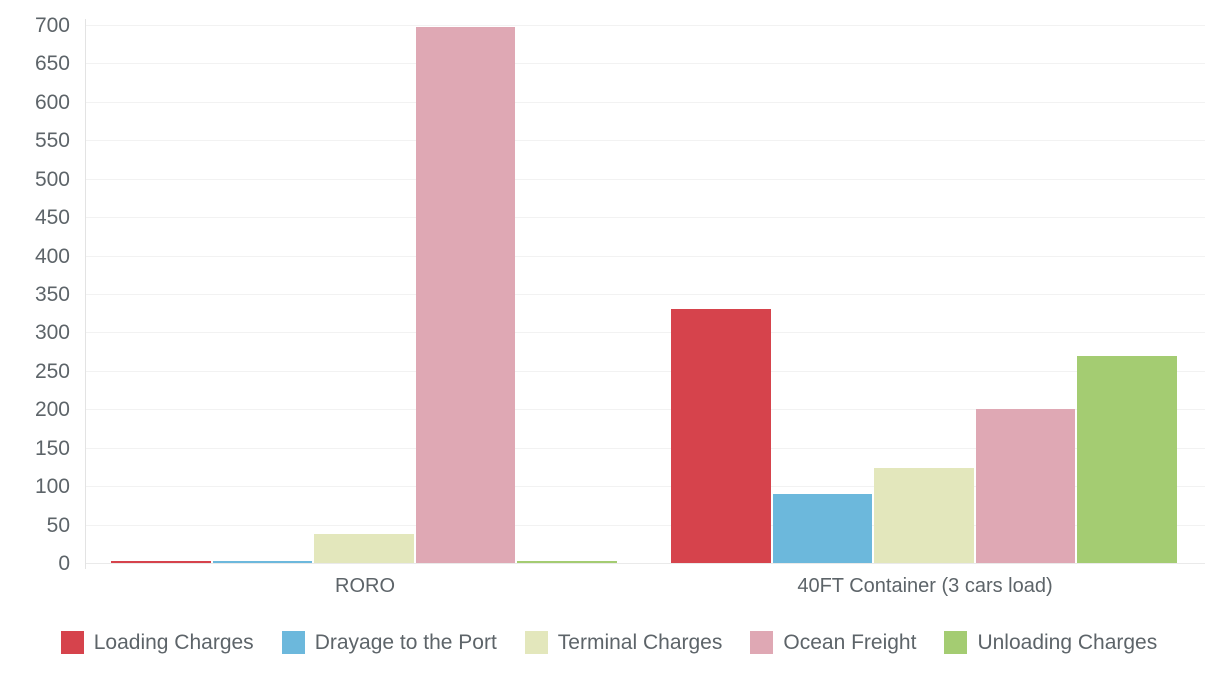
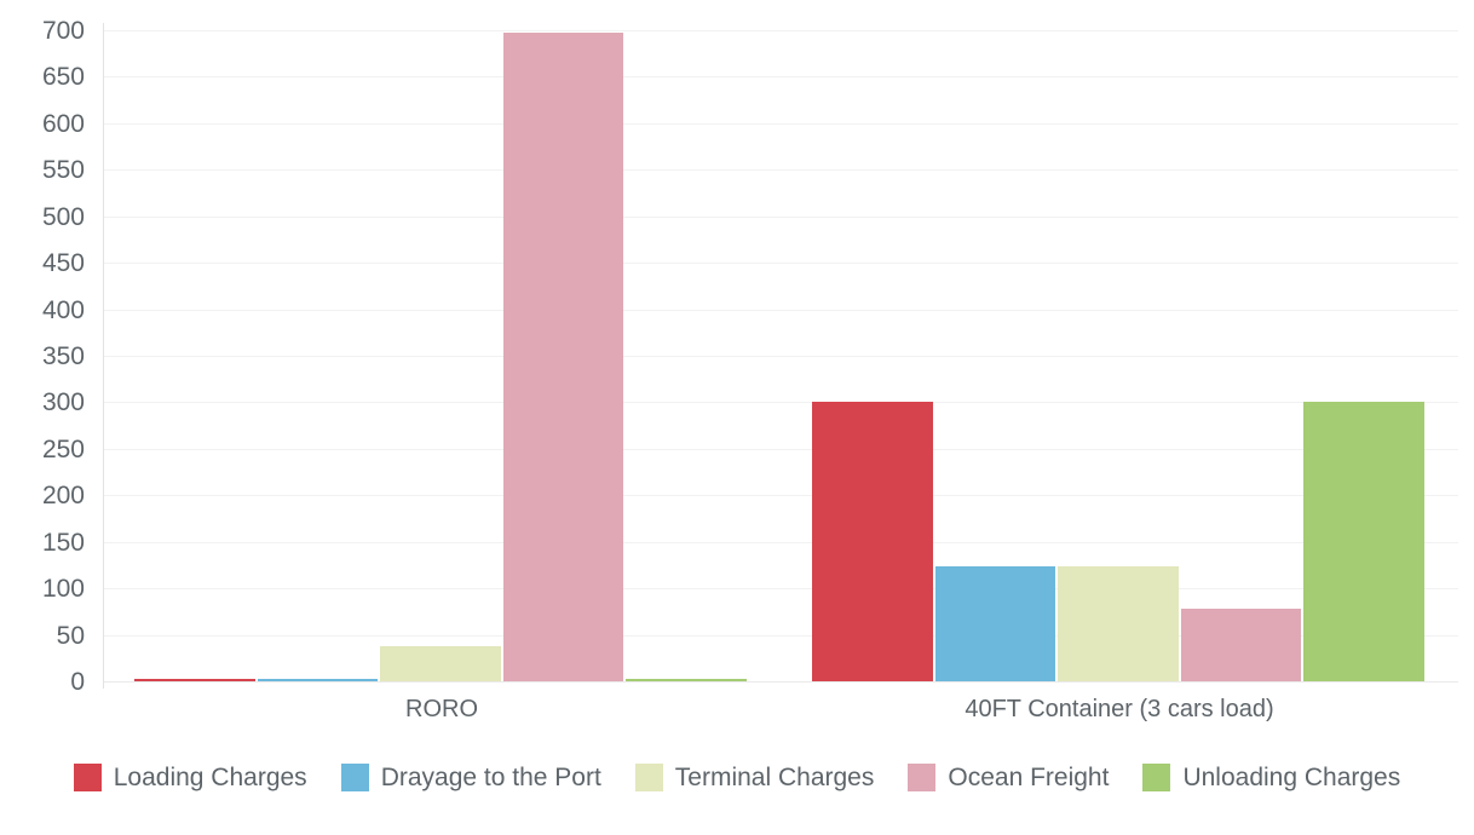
Loading Charges/40FT Container (3 cars load): 330 -> 300
Drayage to the Port/40FT Container (3 cars load): 90 -> 120
Ocean Freight/40FT Container (3 cars load): 200 -> 80
Unloading Charges/40FT Container (3 cars load): 270 -> 300
